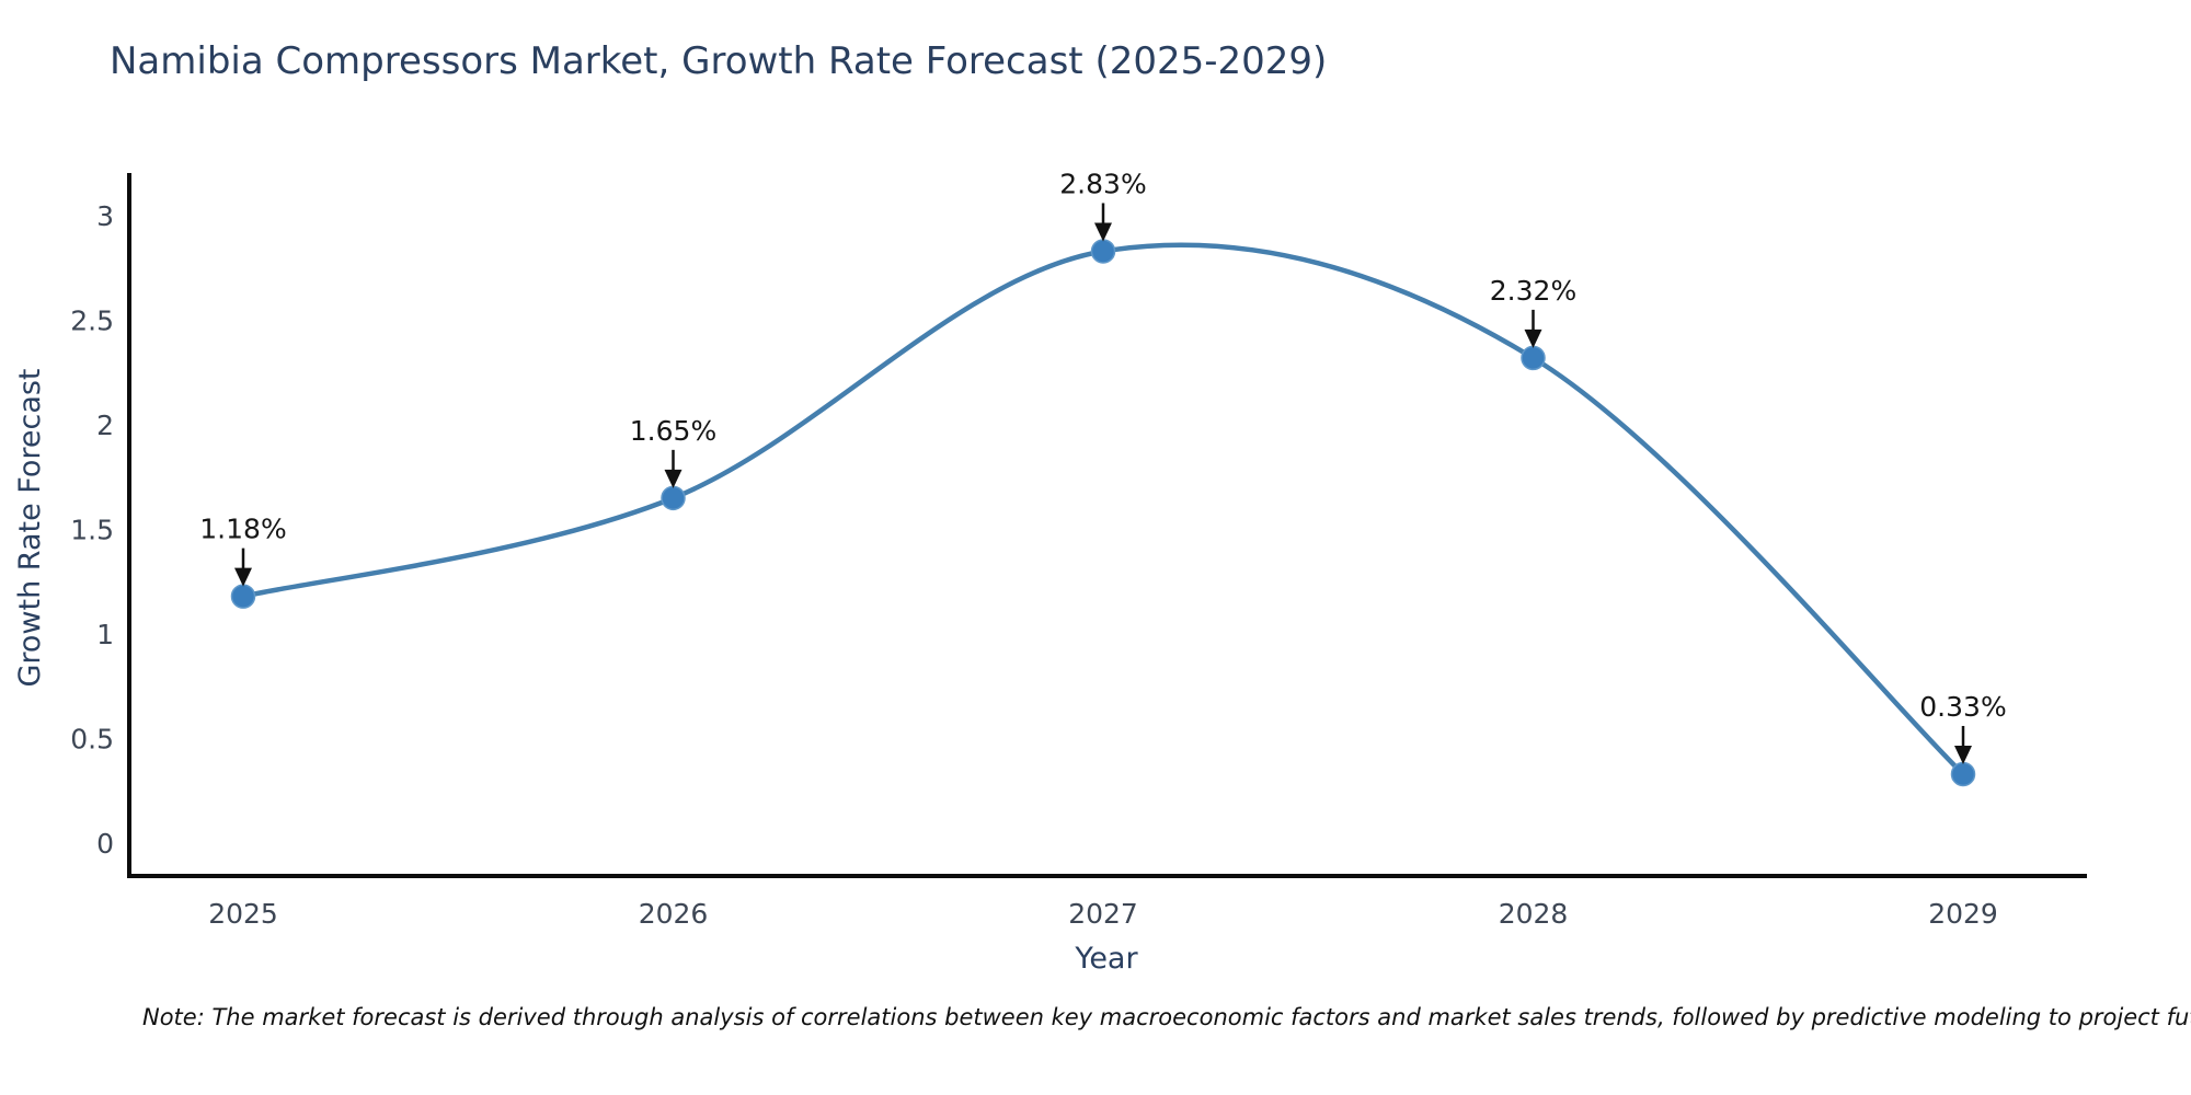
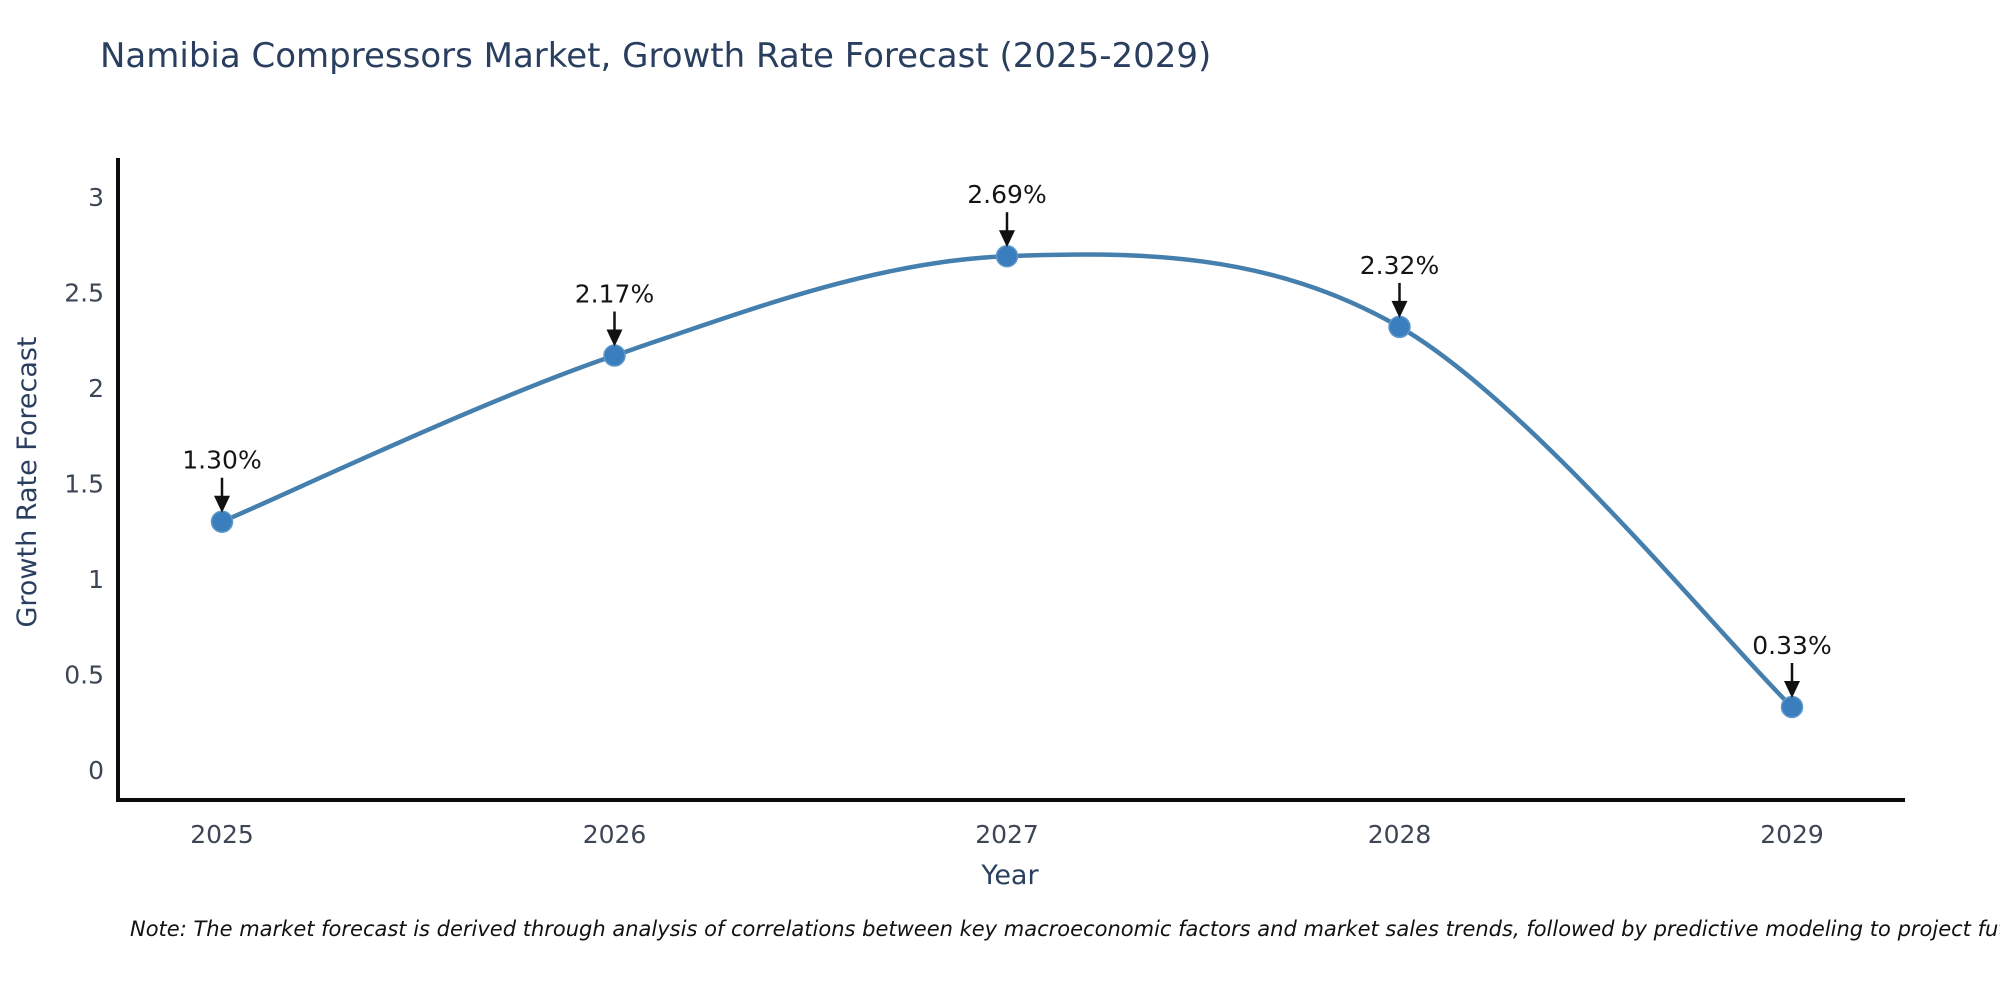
2025: 1.18% -> 1.30%
2026: 1.65% -> 2.17%
2027: 2.83% -> 2.69%
